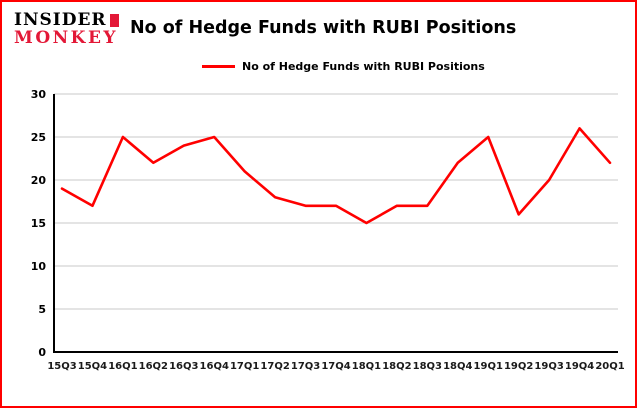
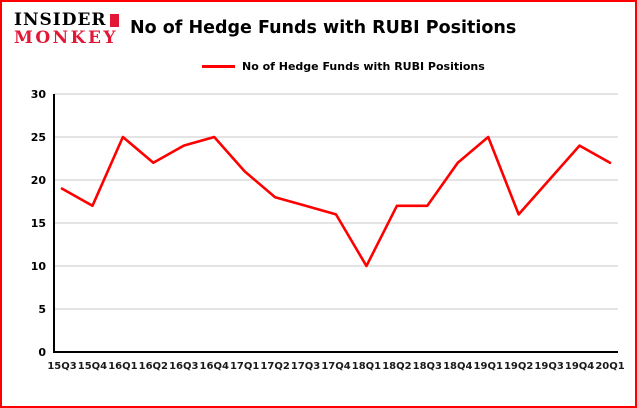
17Q4: 17 -> 16
18Q1: 15 -> 10
19Q4: 26 -> 24
